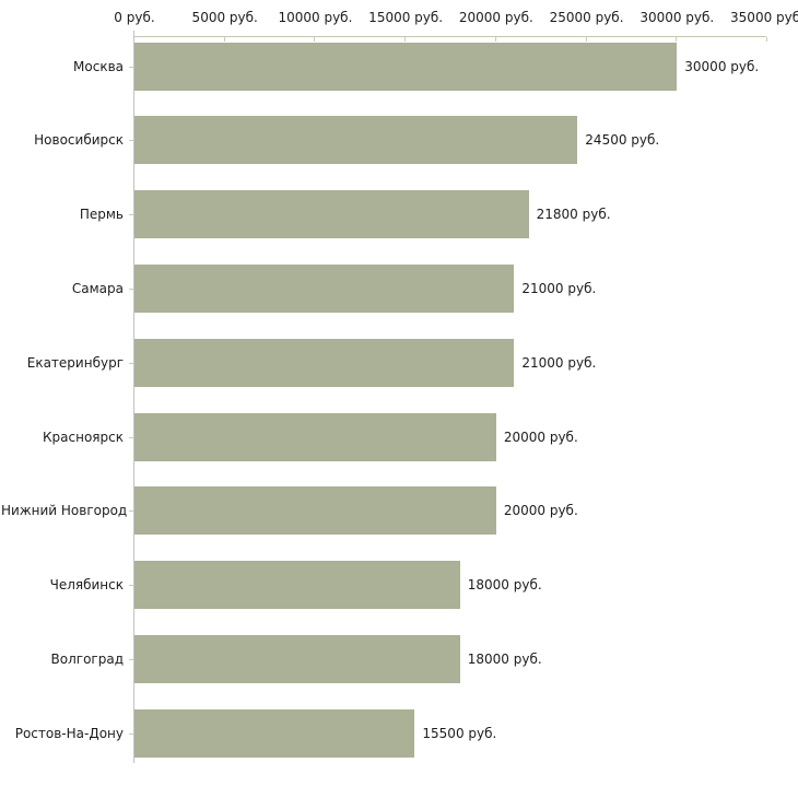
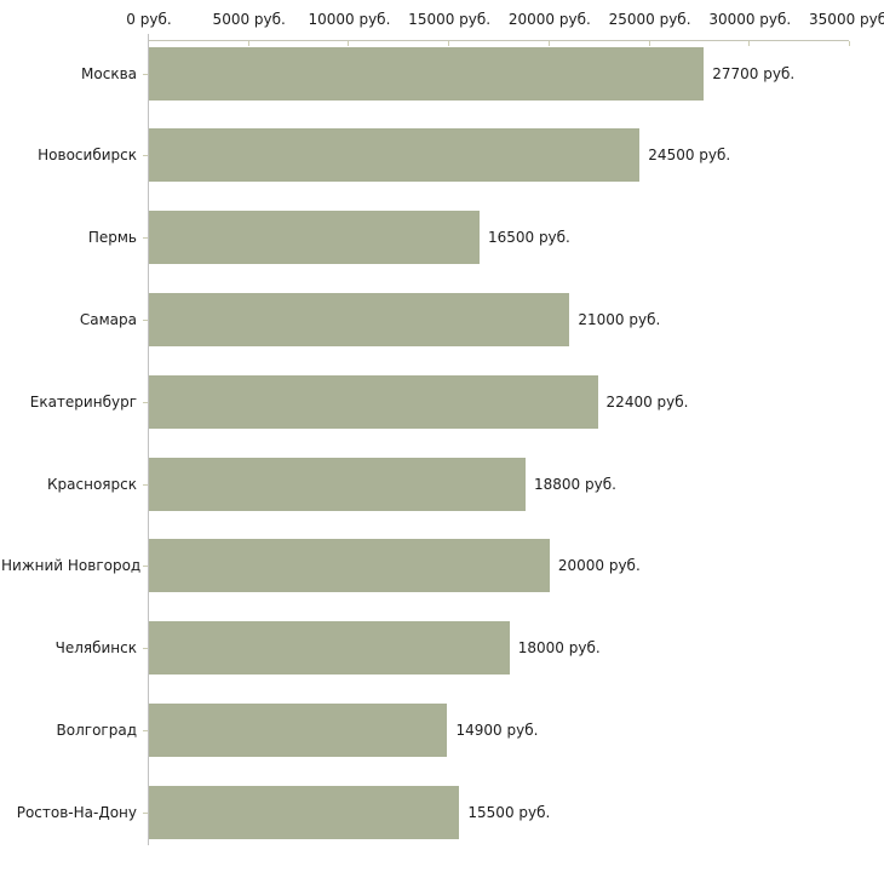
Москва: 30000 -> 27700
Пермь: 21800 -> 16500
Екатеринбург: 21000 -> 22400
Красноярск: 20000 -> 18800
Волгоград: 18000 -> 14900
